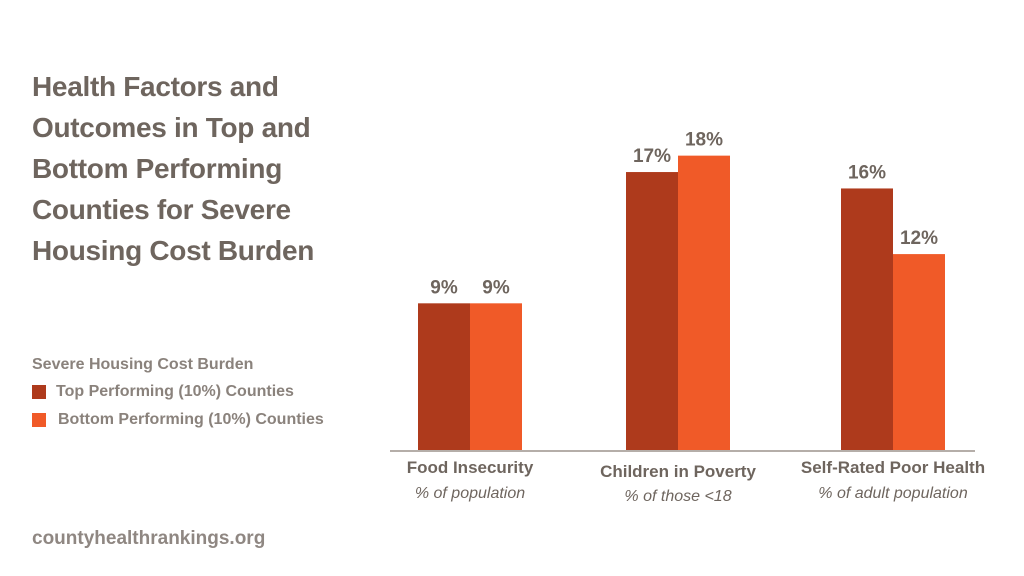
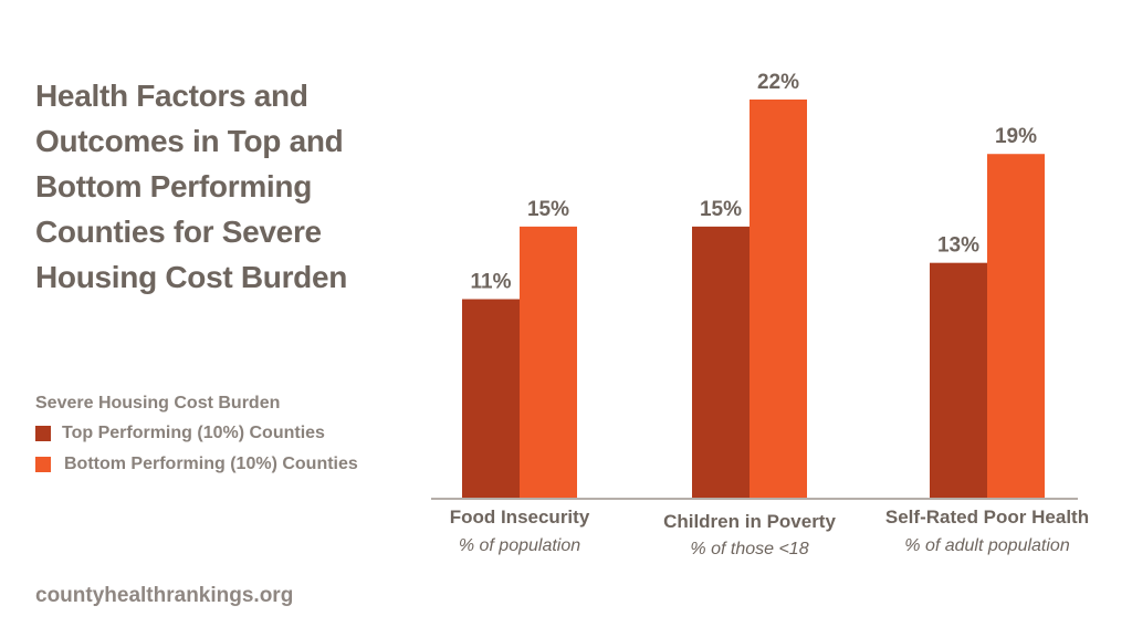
Top Performing (10%) Counties/Food Insecurity: 9% -> 11%
Bottom Performing (10%) Counties/Food Insecurity: 9% -> 15%
Top Performing (10%) Counties/Children in Poverty: 17% -> 15%
Bottom Performing (10%) Counties/Children in Poverty: 18% -> 22%
Top Performing (10%) Counties/Self-Rated Poor Health: 16% -> 13%
Bottom Performing (10%) Counties/Self-Rated Poor Health: 12% -> 19%
